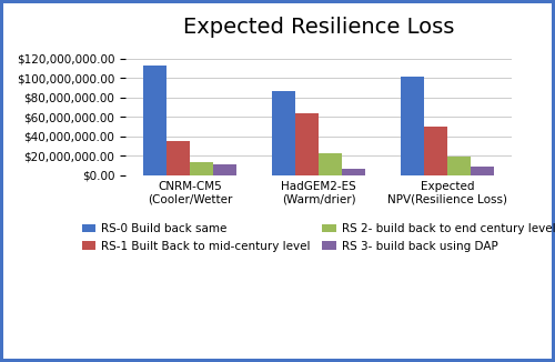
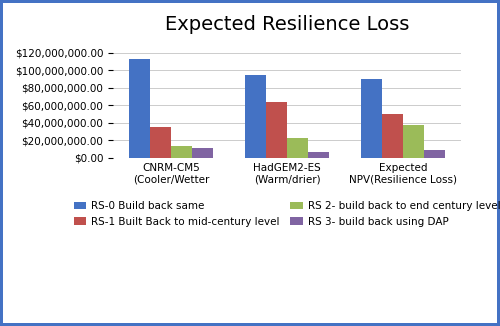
RS-0 Build back same/HadGEM2-ES (Warm/drier): $87,000,000 -> $94,000,000
RS-0 Build back same/Expected NPV(Resilience Loss): $101,000,000 -> $90,000,000
RS 2- build back to end century level/Expected NPV(Resilience Loss): $19,000,000 -> $38,000,000
